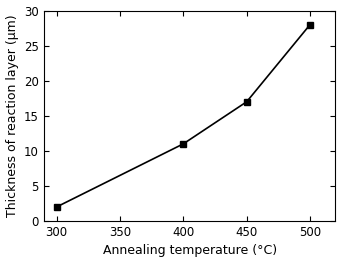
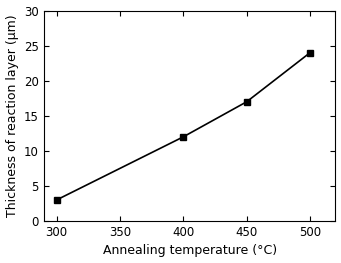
300: 2 -> 3
400: 11 -> 12
500: 28 -> 24
